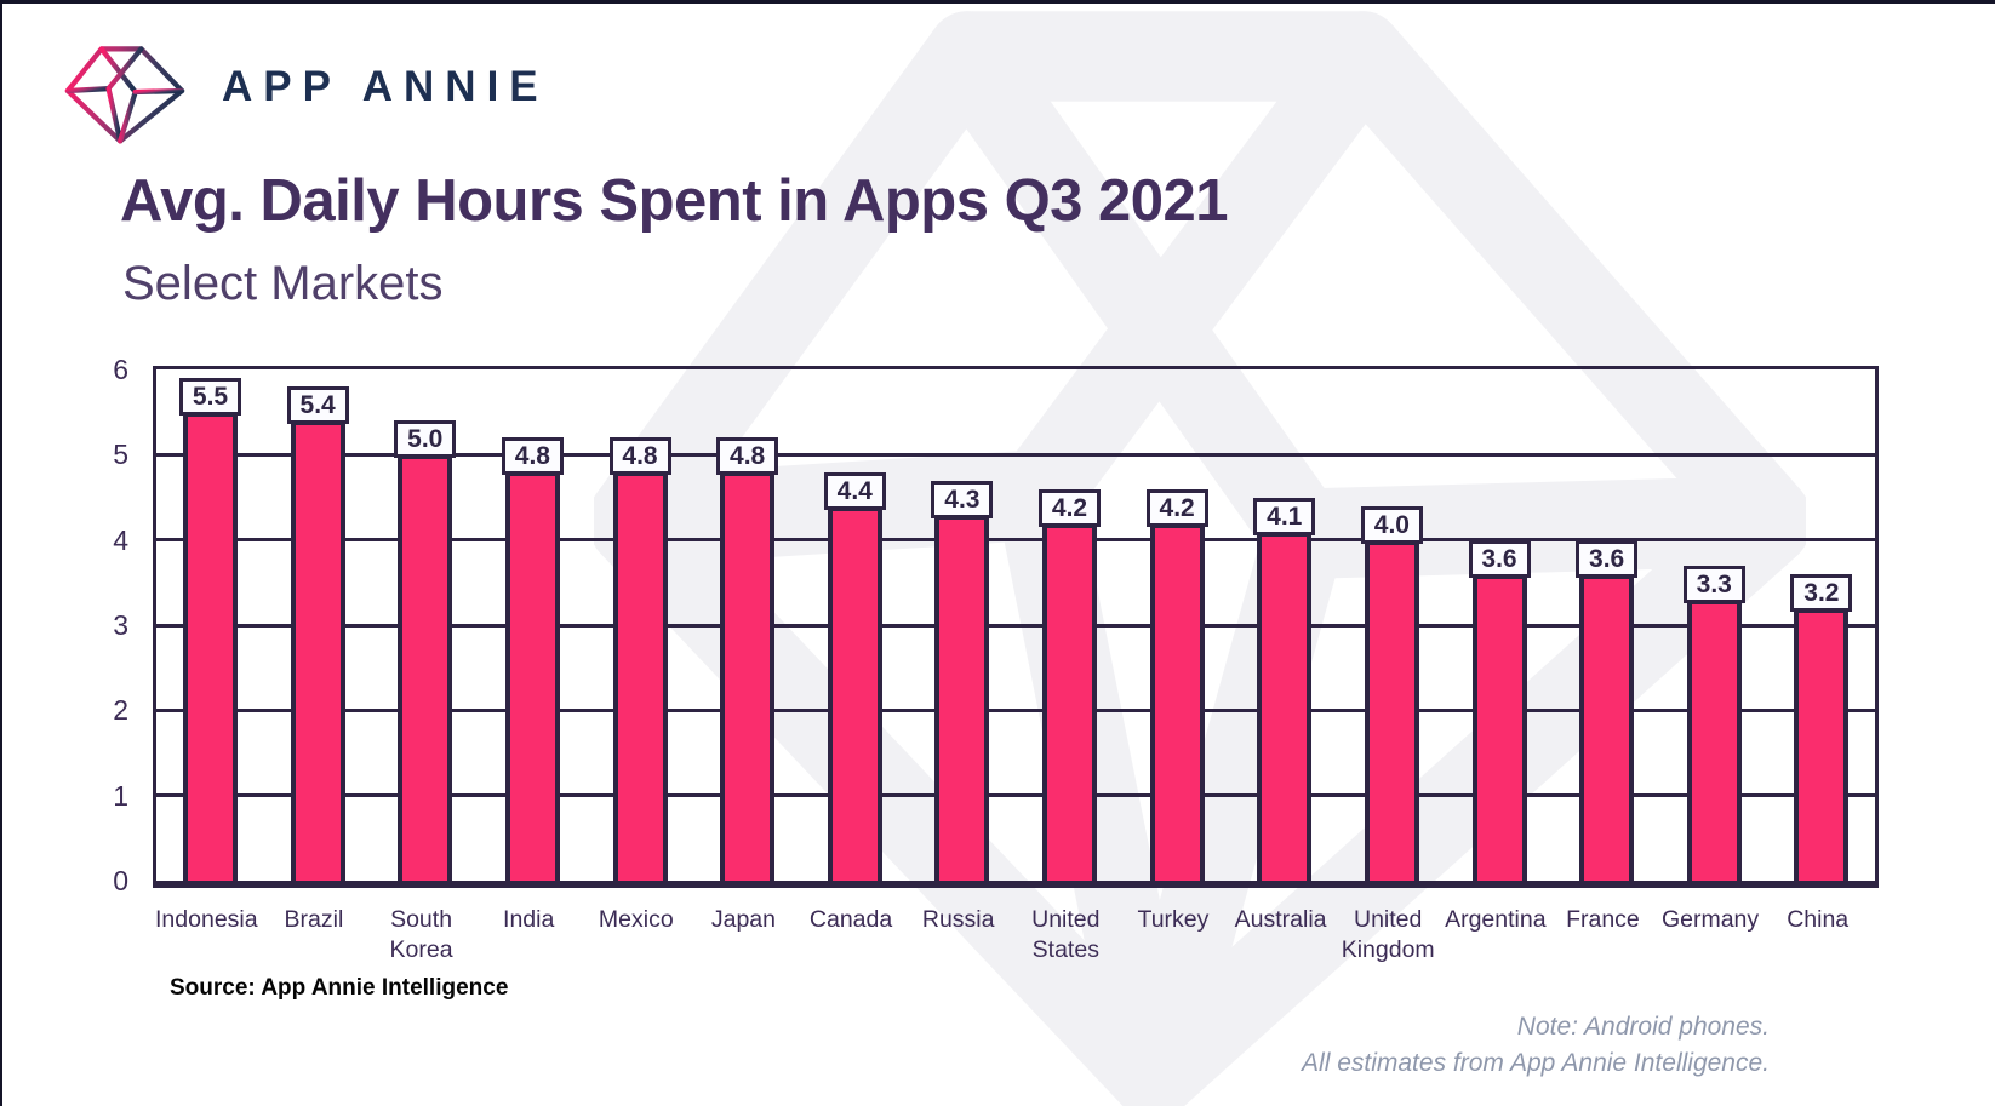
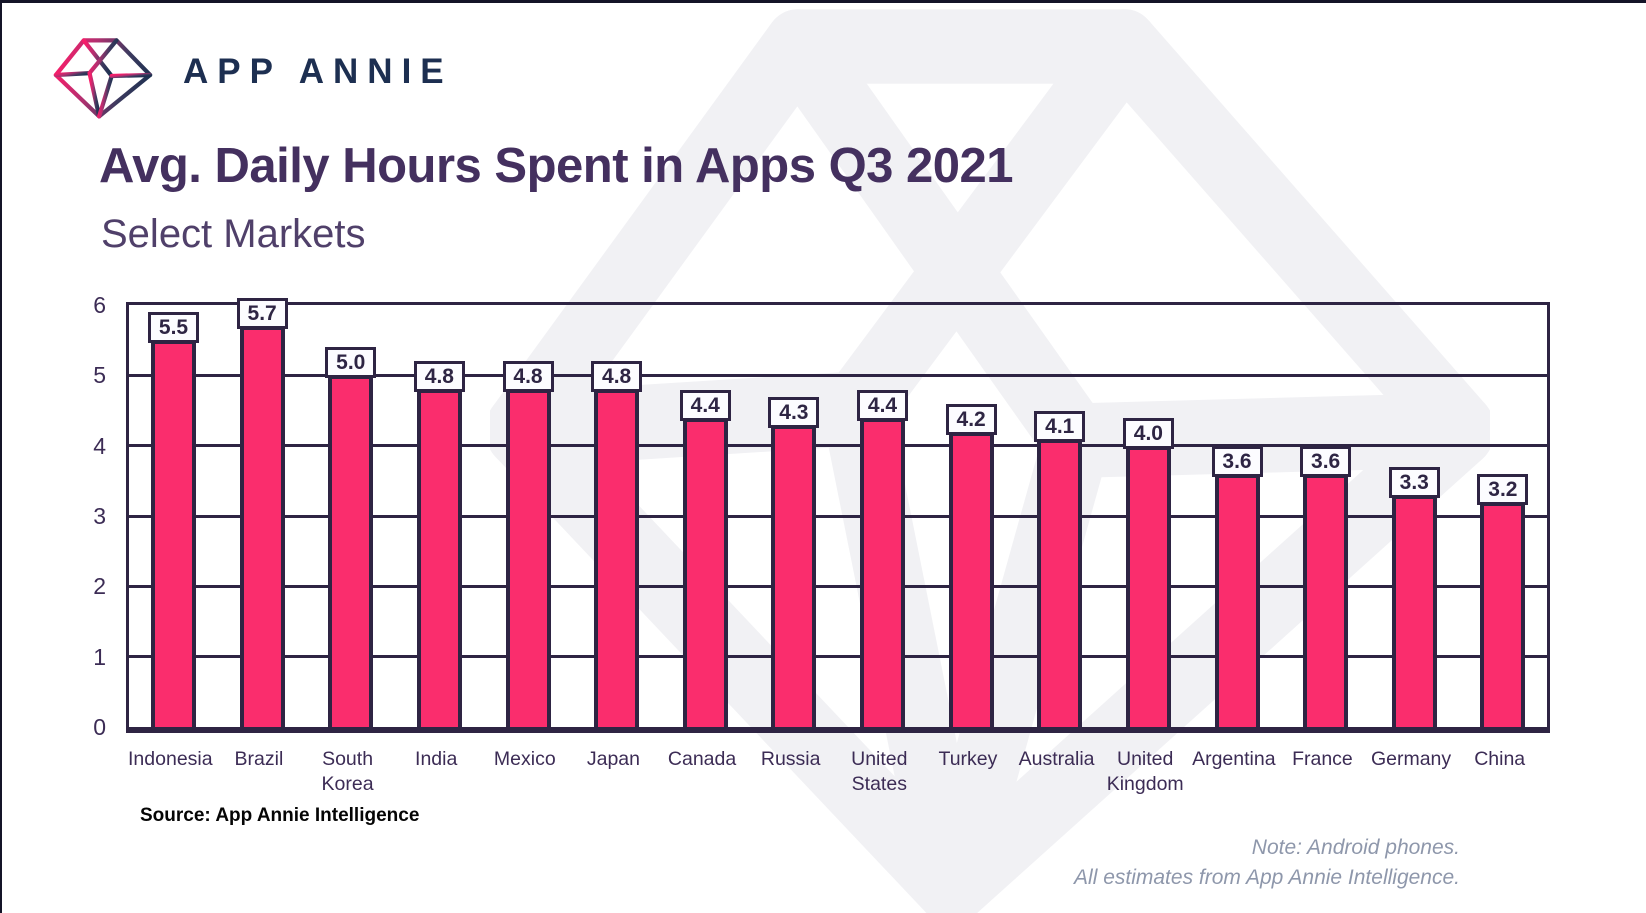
Brazil: 5.4 -> 5.7
United States: 4.2 -> 4.4
